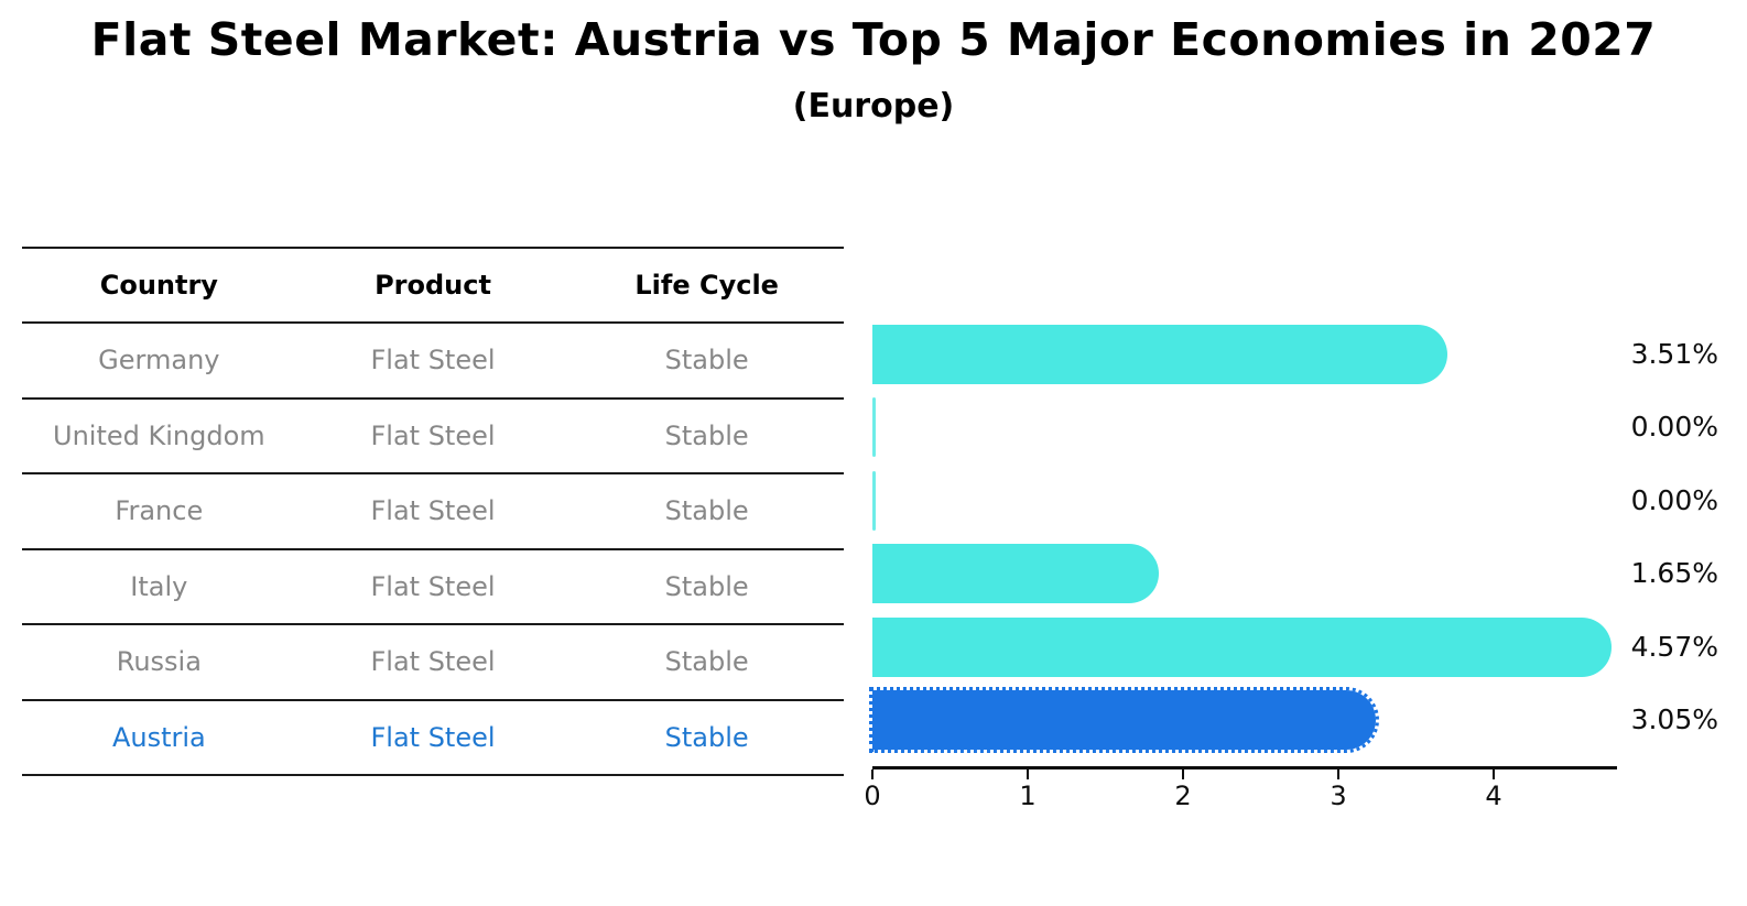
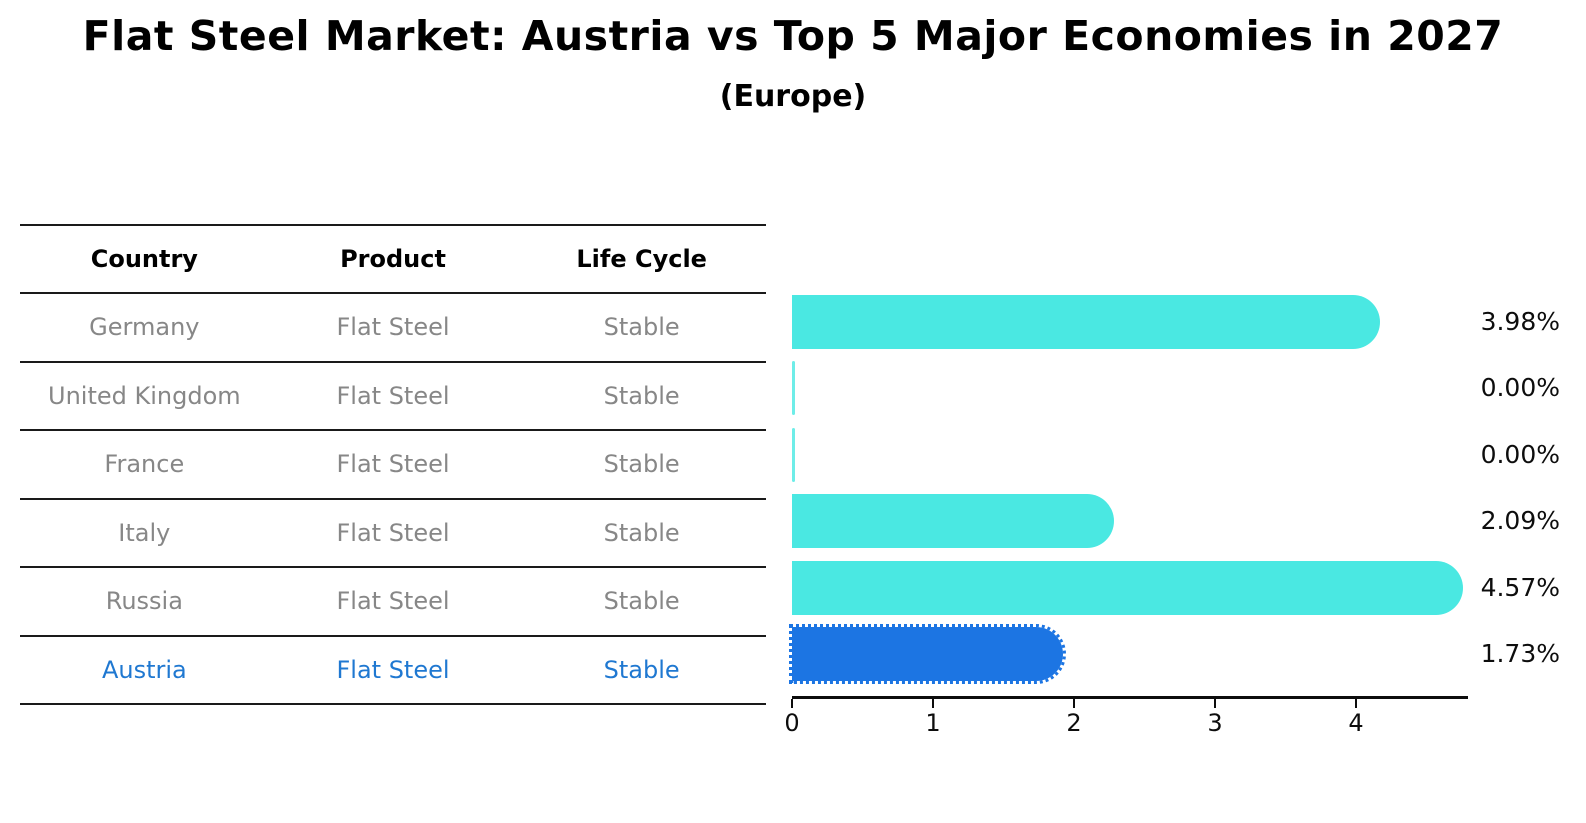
Germany: 3.51% -> 3.98%
Italy: 1.65% -> 2.09%
Austria: 3.05% -> 1.73%
